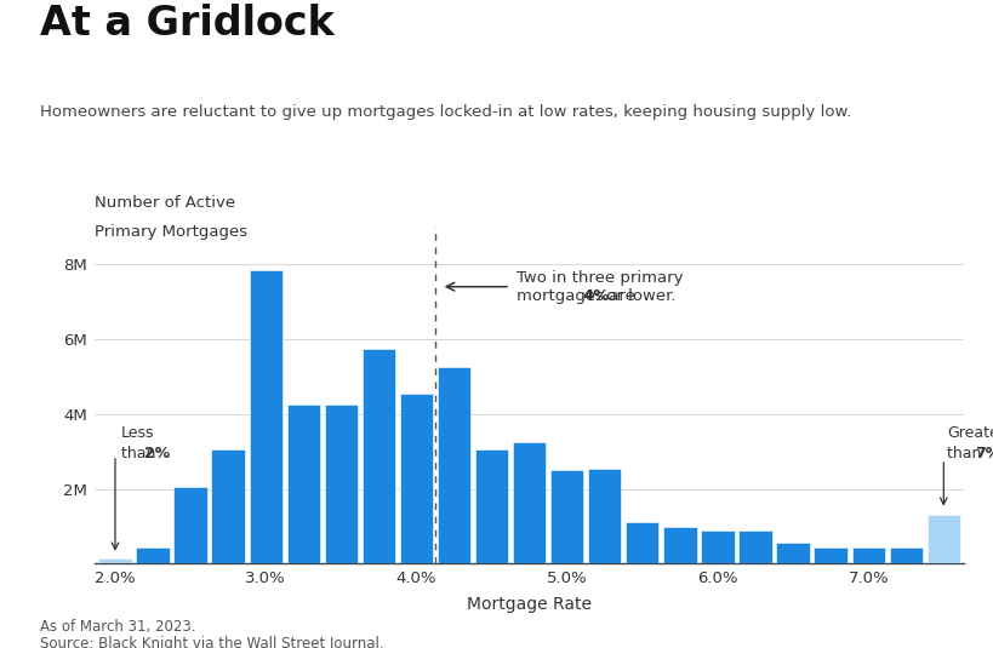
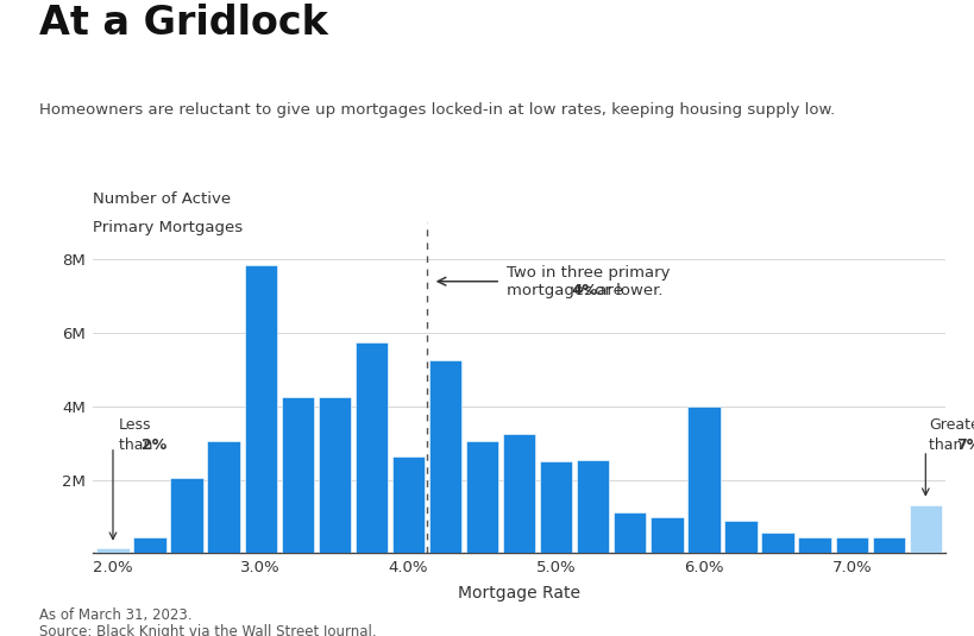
4.0%: 4.55M -> 2.65M
6.0%: 0.90M -> 4.00M
